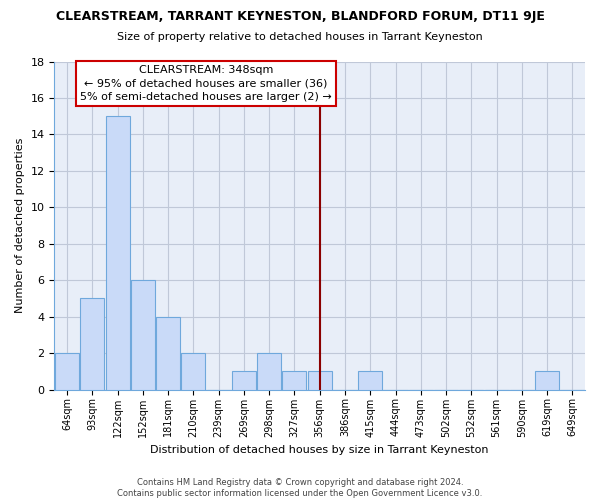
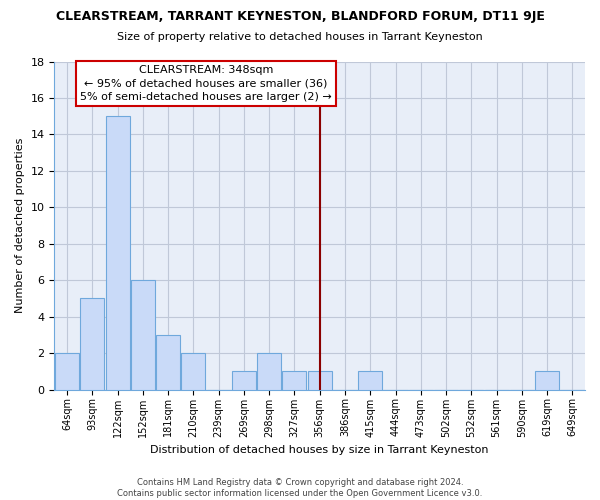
181sqm: 4 -> 3
